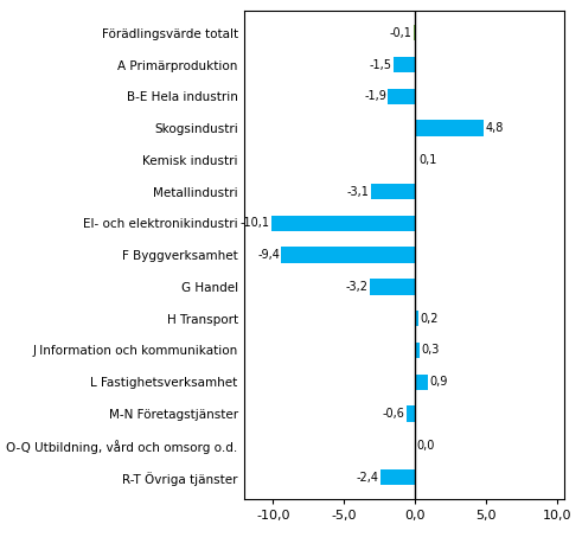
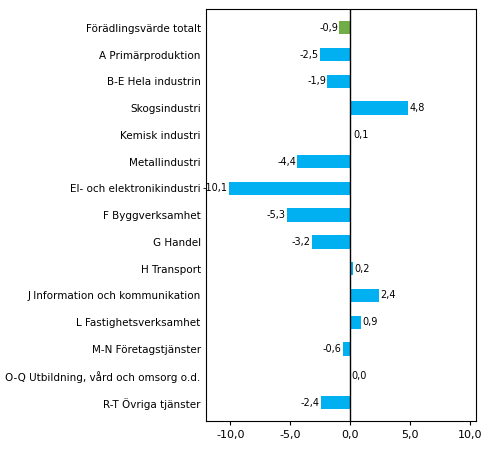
Förädlingsvärde totalt: -0,1 -> -0,9
A Primärproduktion: -1,5 -> -2,5
Metallindustri: -3,1 -> -4,4
F Byggverksamhet: -9,4 -> -5,3
J Information och kommunikation: 0,3 -> 2,4
